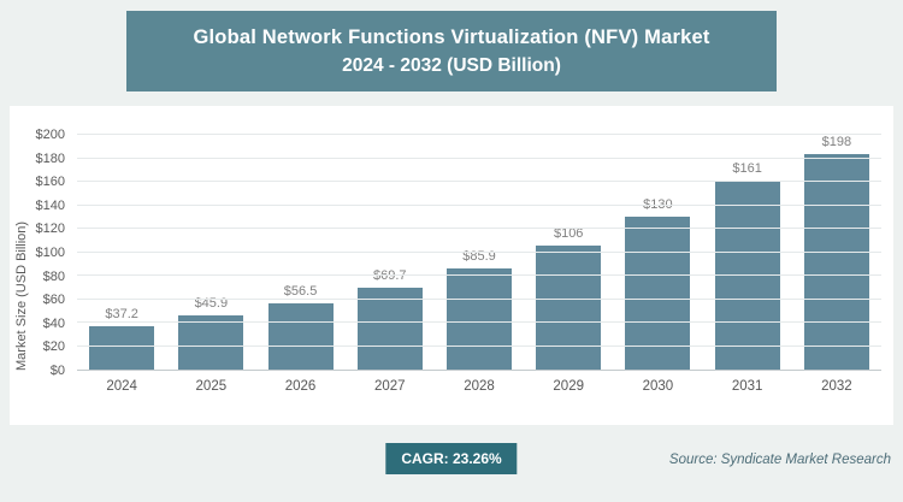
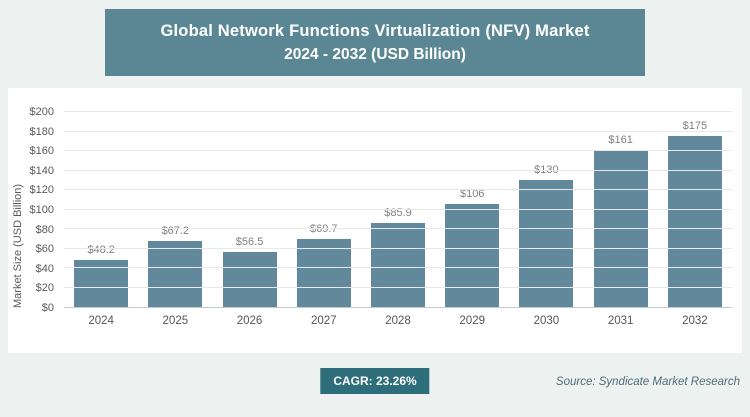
2024: $37.2 -> $48.2
2025: $45.9 -> $67.2
2032: $198 -> $175
